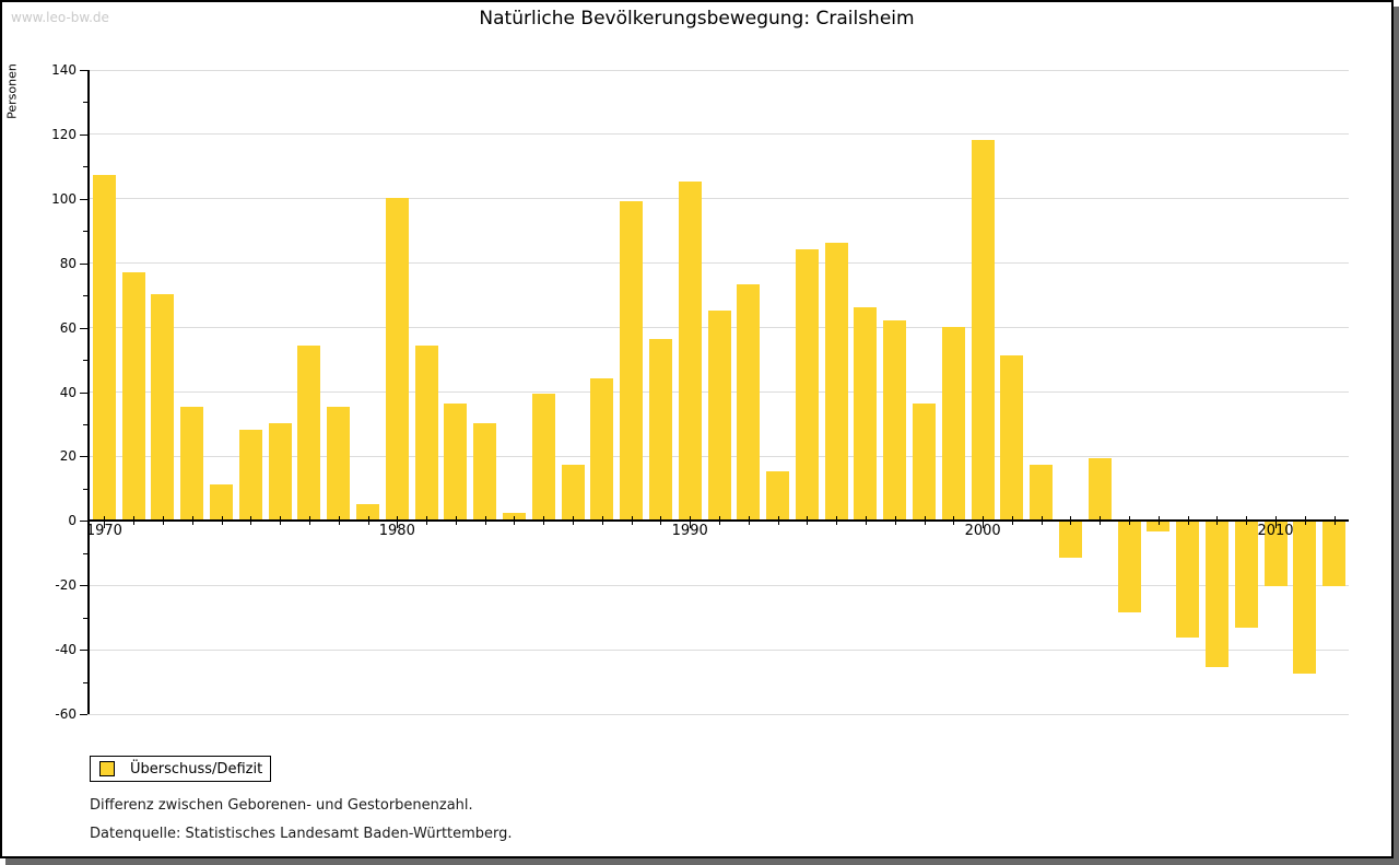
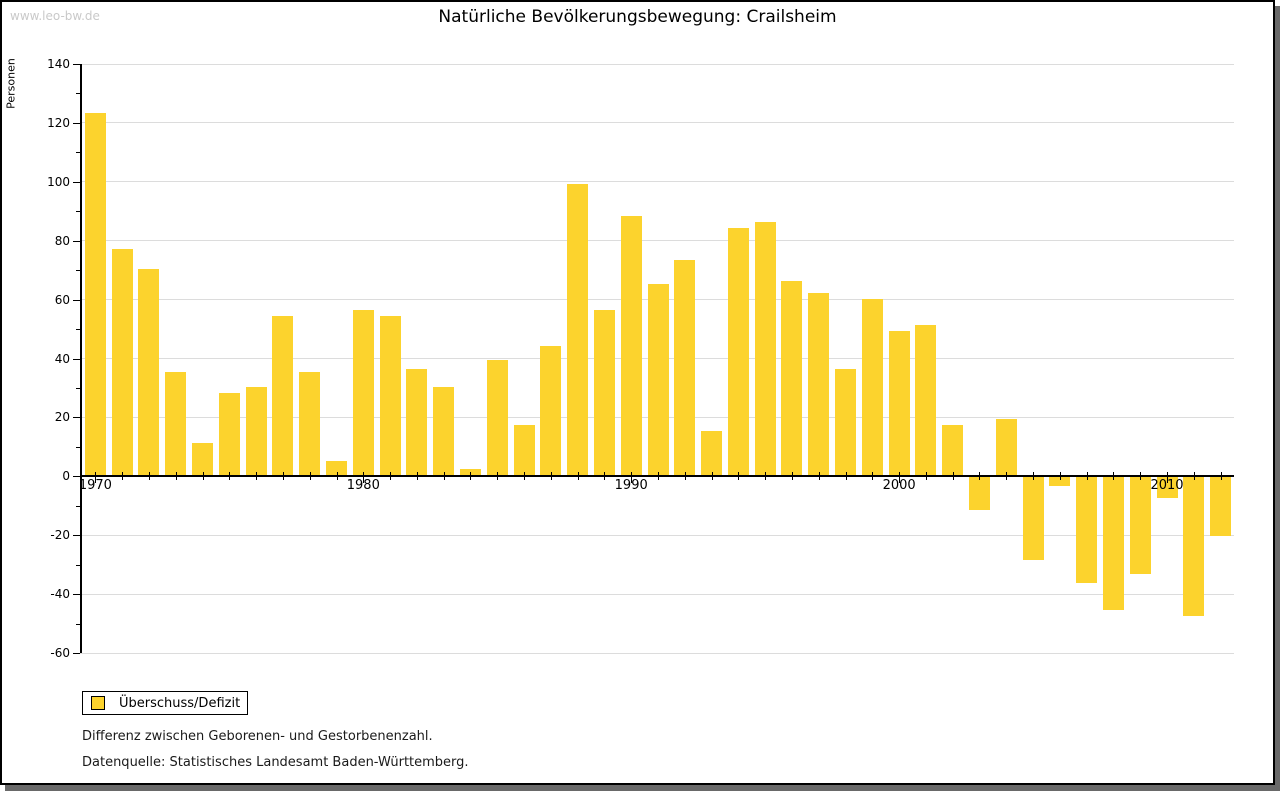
1970: 107 -> 123
1980: 100 -> 56
1990: 105 -> 88
2000: 118 -> 49
2010: -20 -> -7
